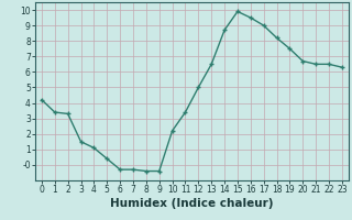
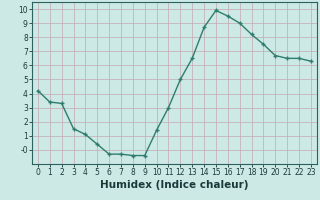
10: 2.2 -> 1.4
11: 3.4 -> 3.0
